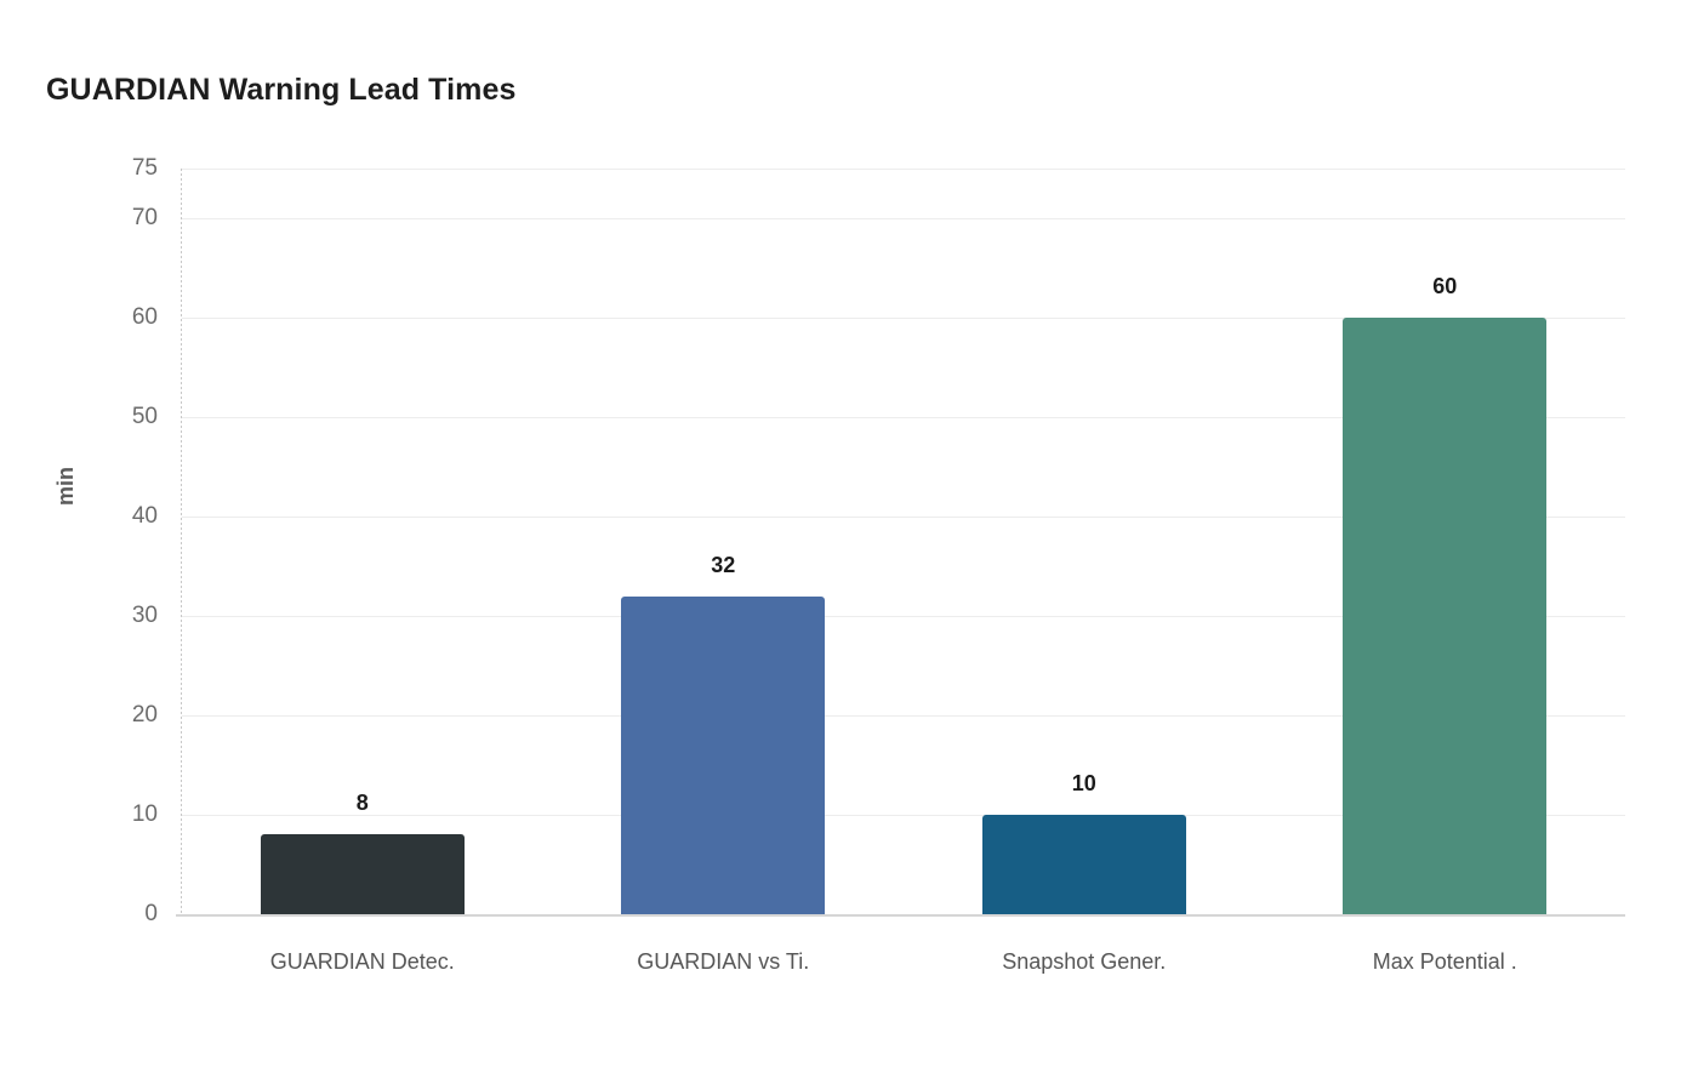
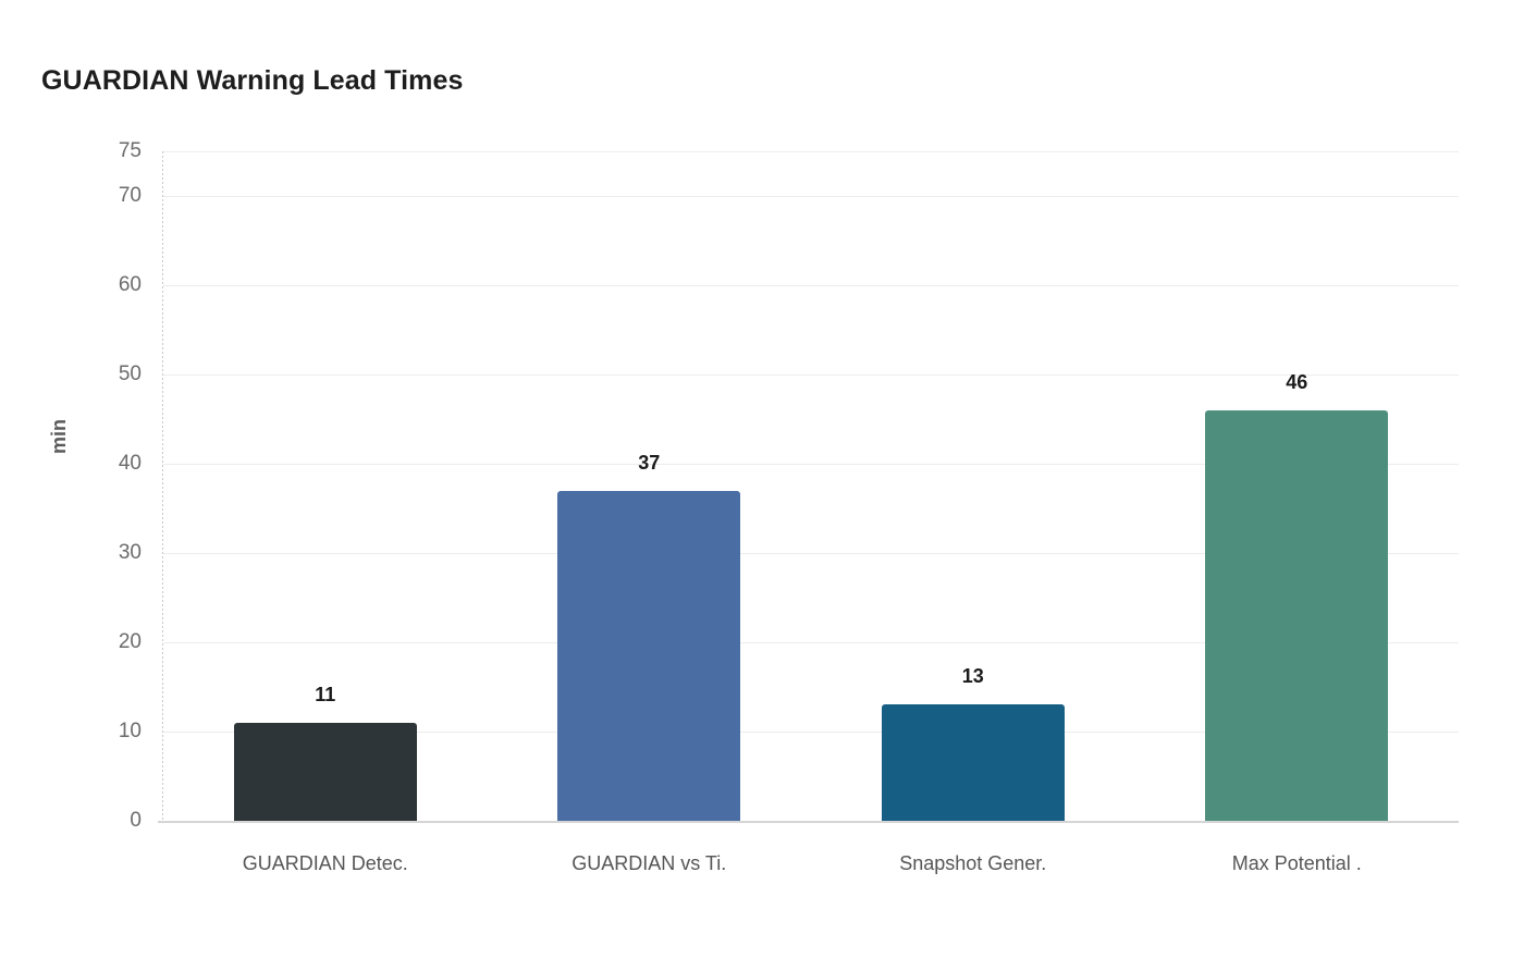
GUARDIAN Detec.: 8 -> 11
GUARDIAN vs Ti.: 32 -> 37
Snapshot Gener.: 10 -> 13
Max Potential .: 60 -> 46
